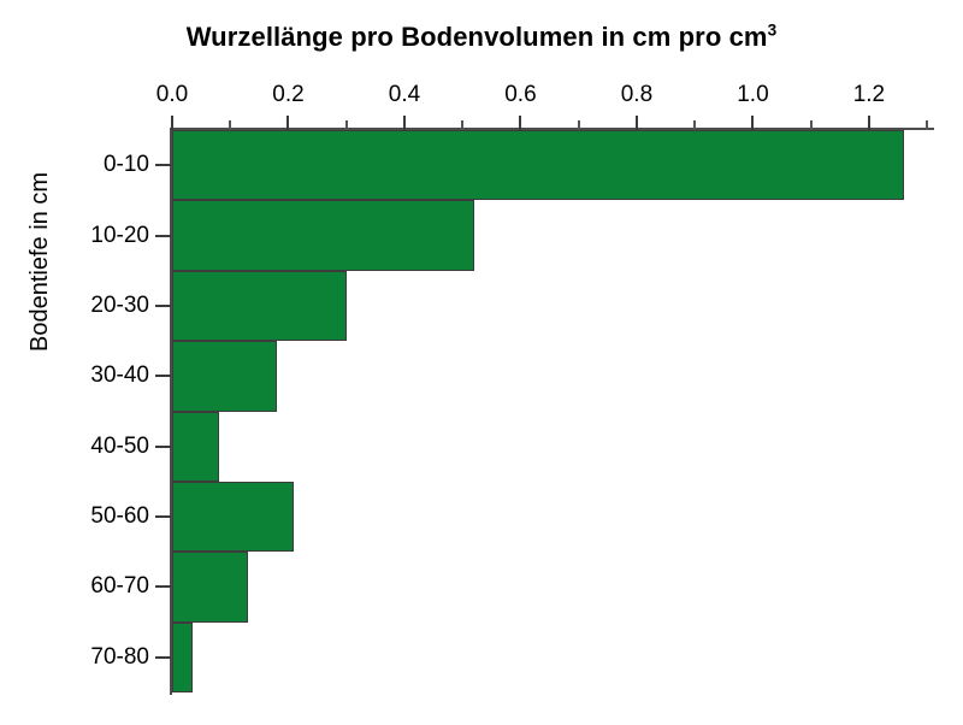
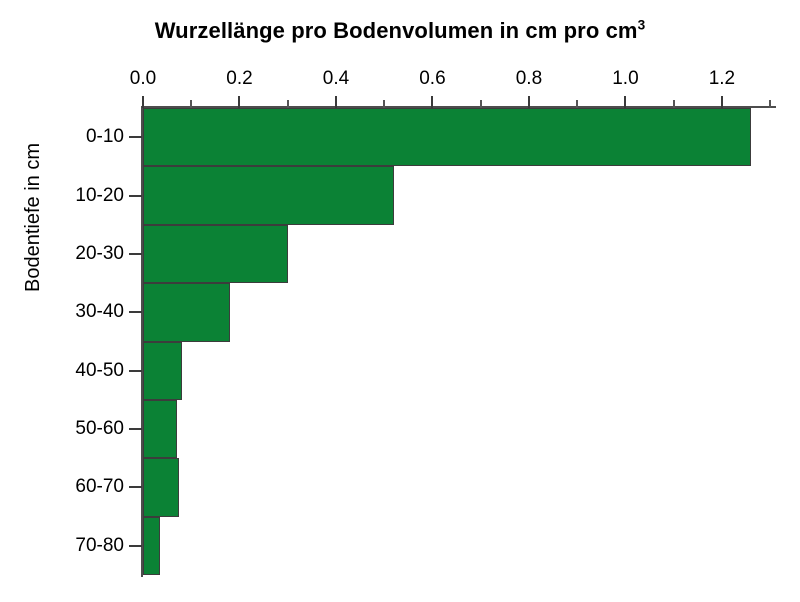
50-60: 0.21 -> 0.07
60-70: 0.13 -> 0.07
